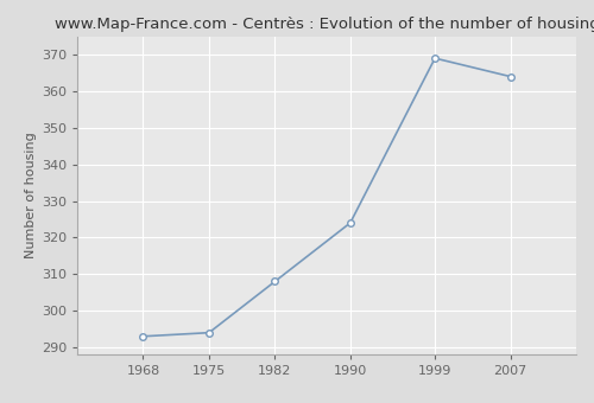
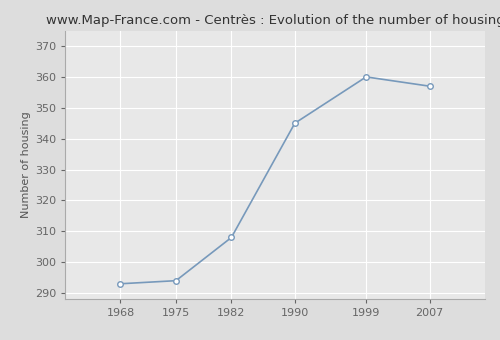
1990: 324 -> 345
1999: 369 -> 360
2007: 364 -> 357
